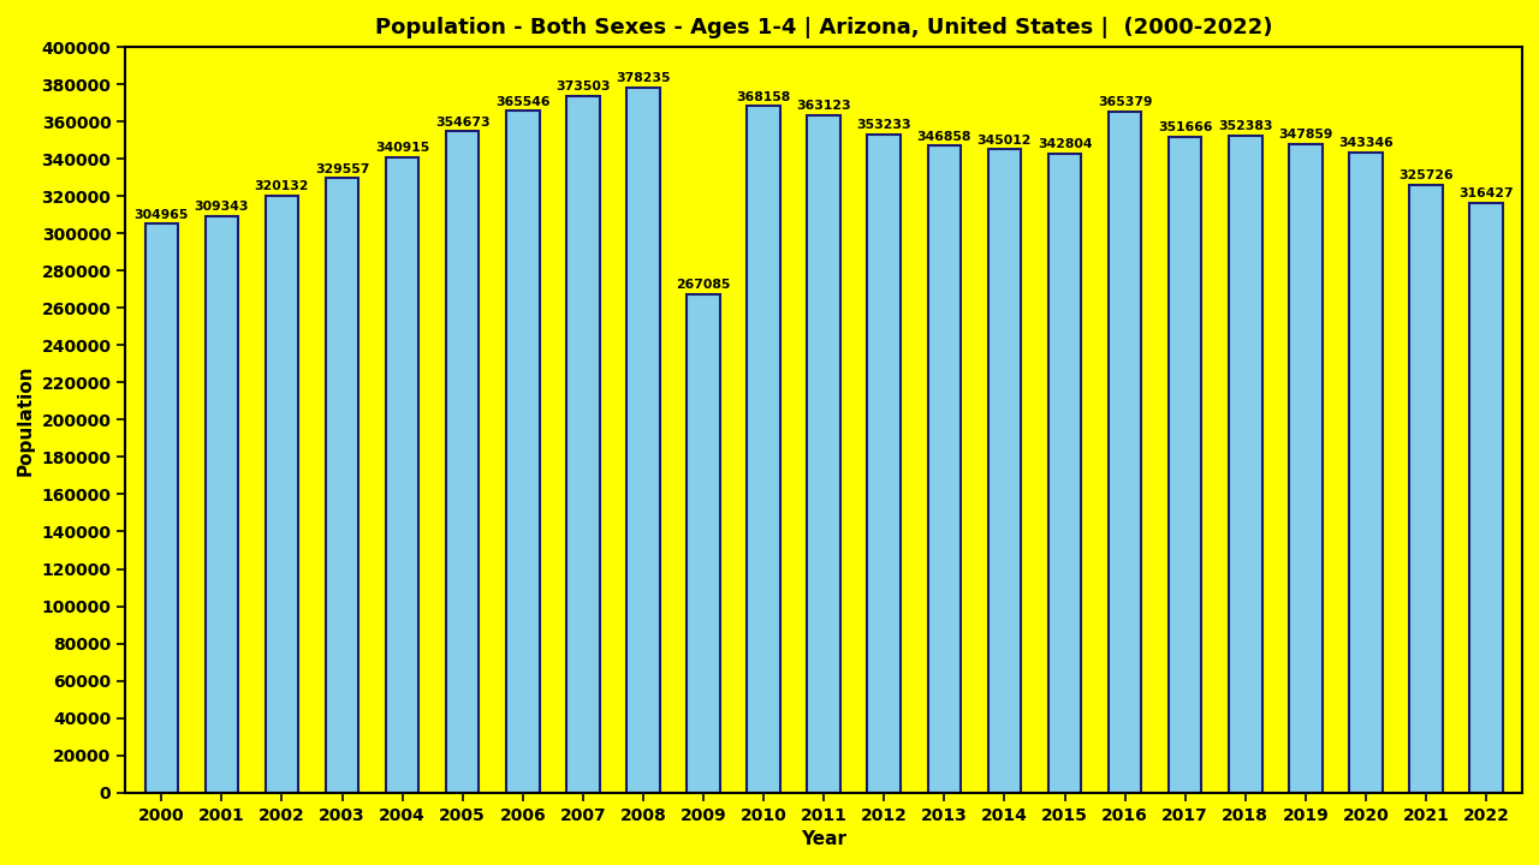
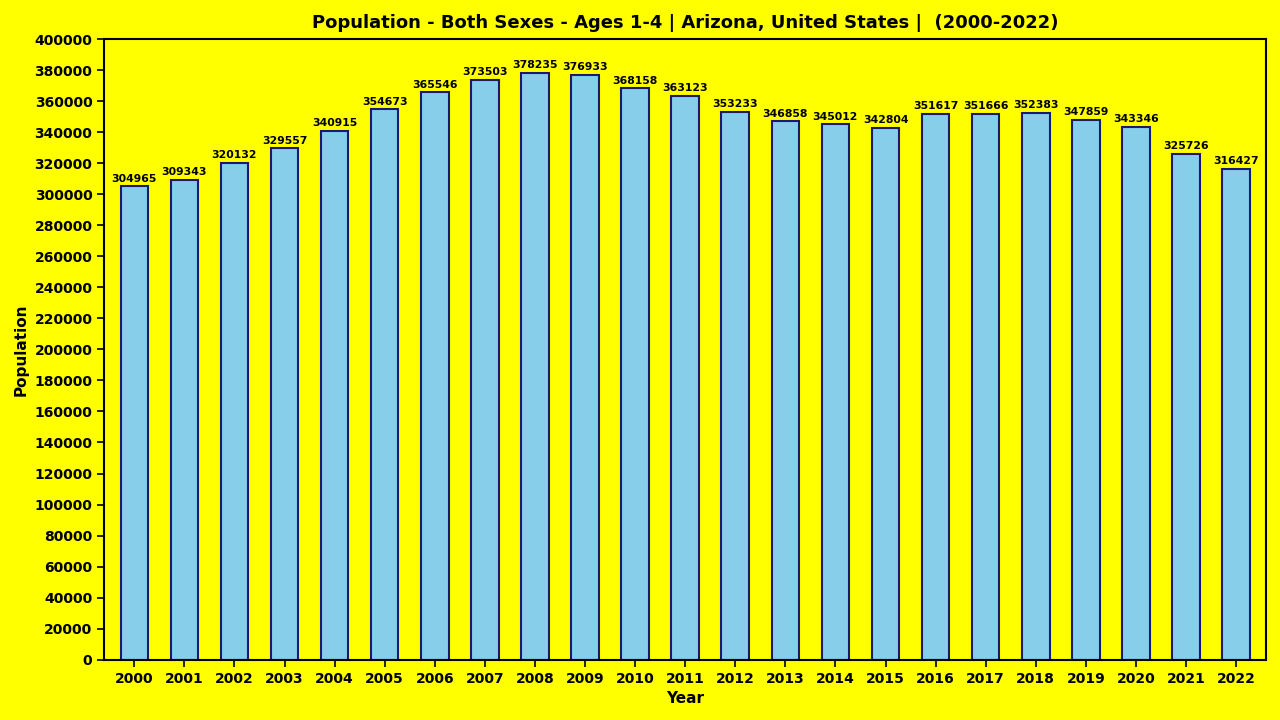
2009: 267085 -> 376933
2016: 365379 -> 351617
